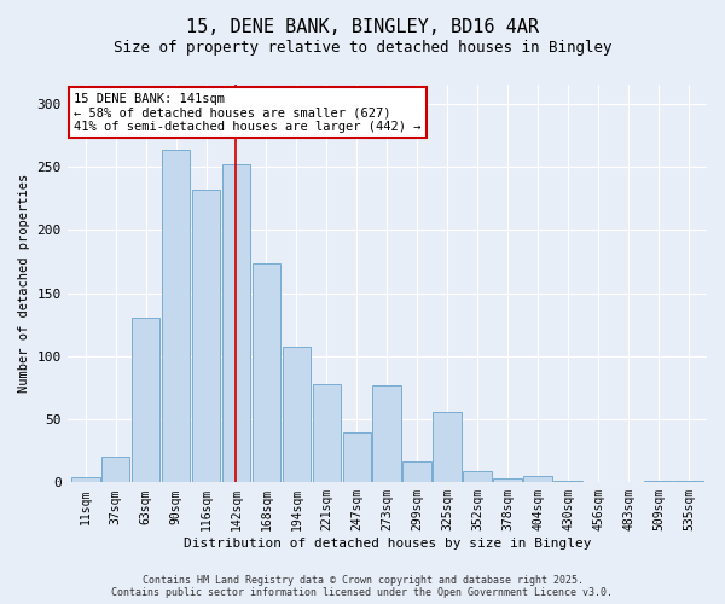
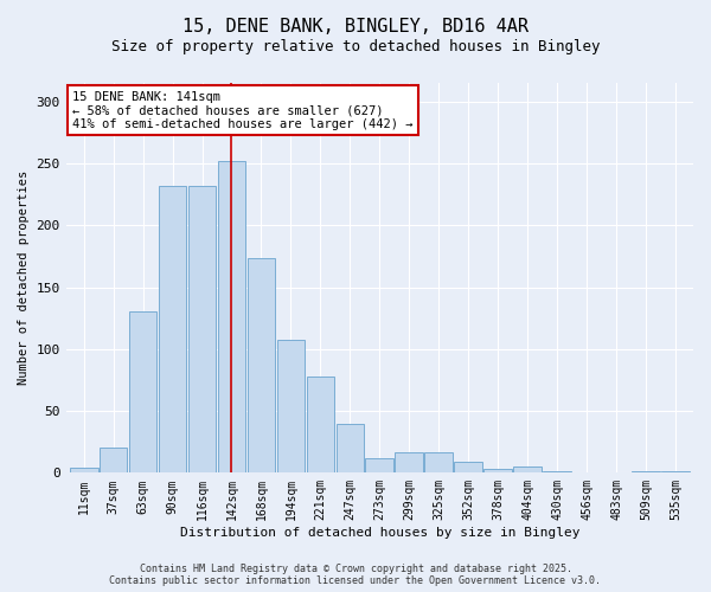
90sqm: 263 -> 232
273sqm: 77 -> 12
325sqm: 56 -> 17
